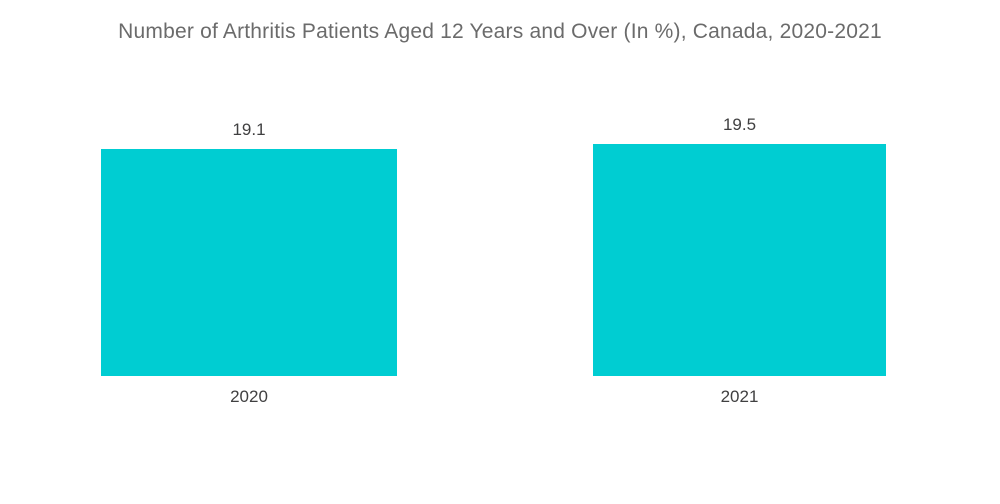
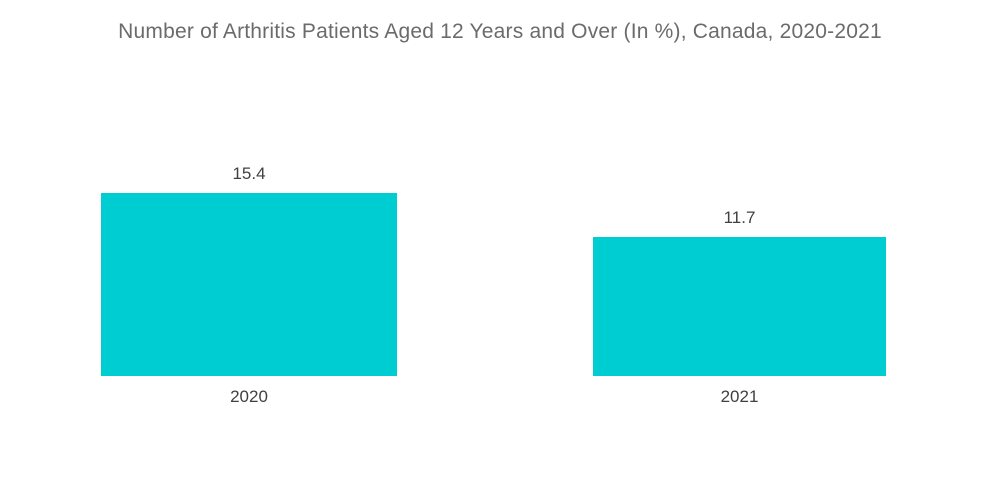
2020: 19.1 -> 15.4
2021: 19.5 -> 11.7
